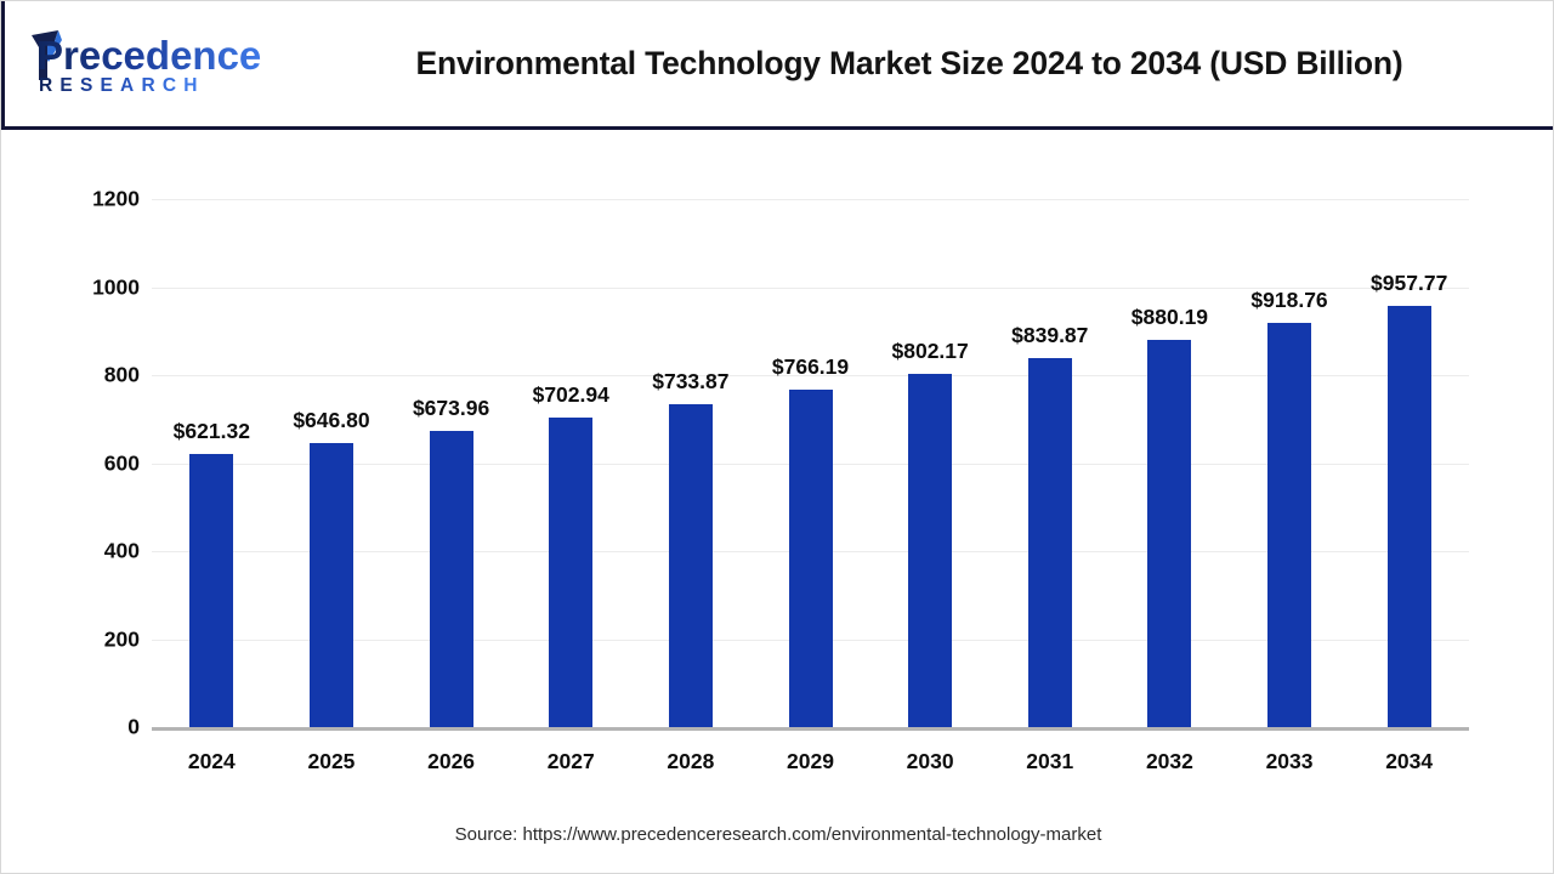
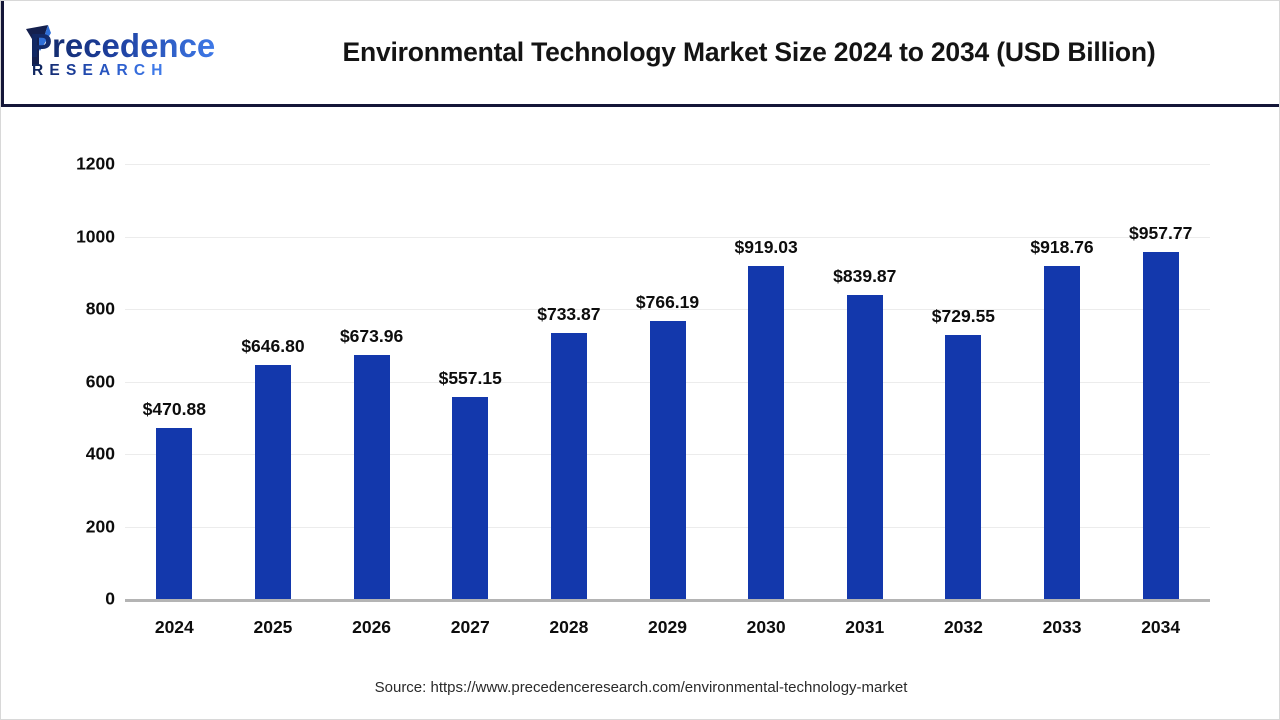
2024: $621.32 -> $470.88
2027: $702.94 -> $557.15
2030: $802.17 -> $919.03
2032: $880.19 -> $729.55
